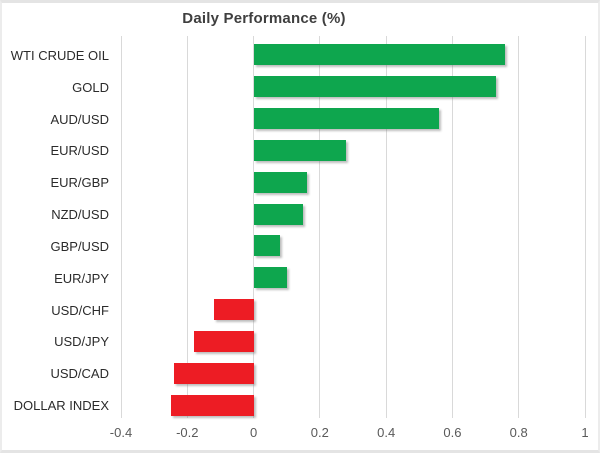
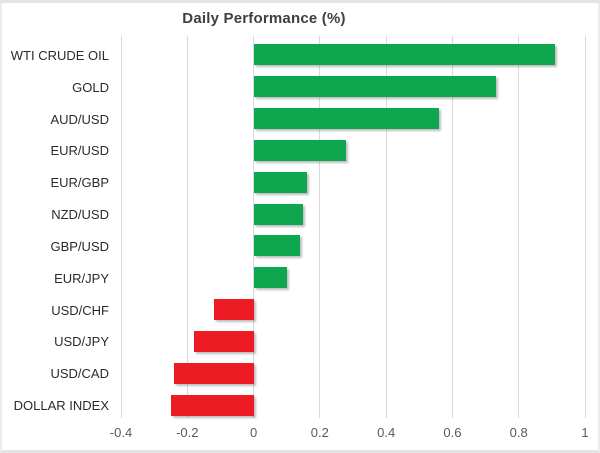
WTI CRUDE OIL: 0.76 -> 0.91
GBP/USD: 0.08 -> 0.14
